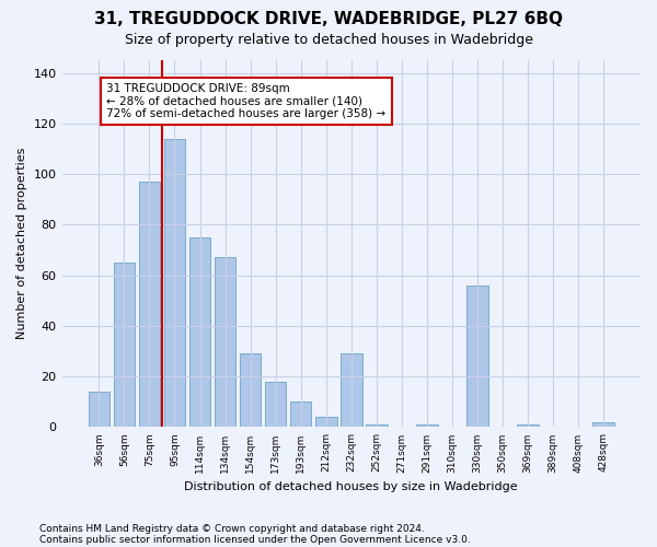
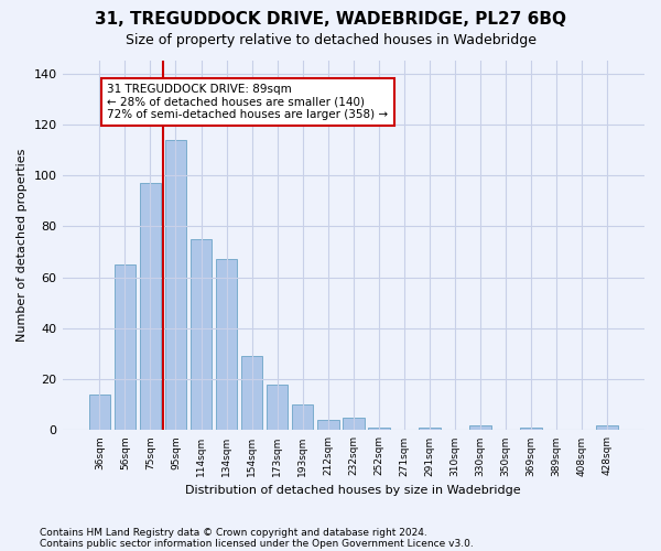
232sqm: 29 -> 5
330sqm: 56 -> 2
